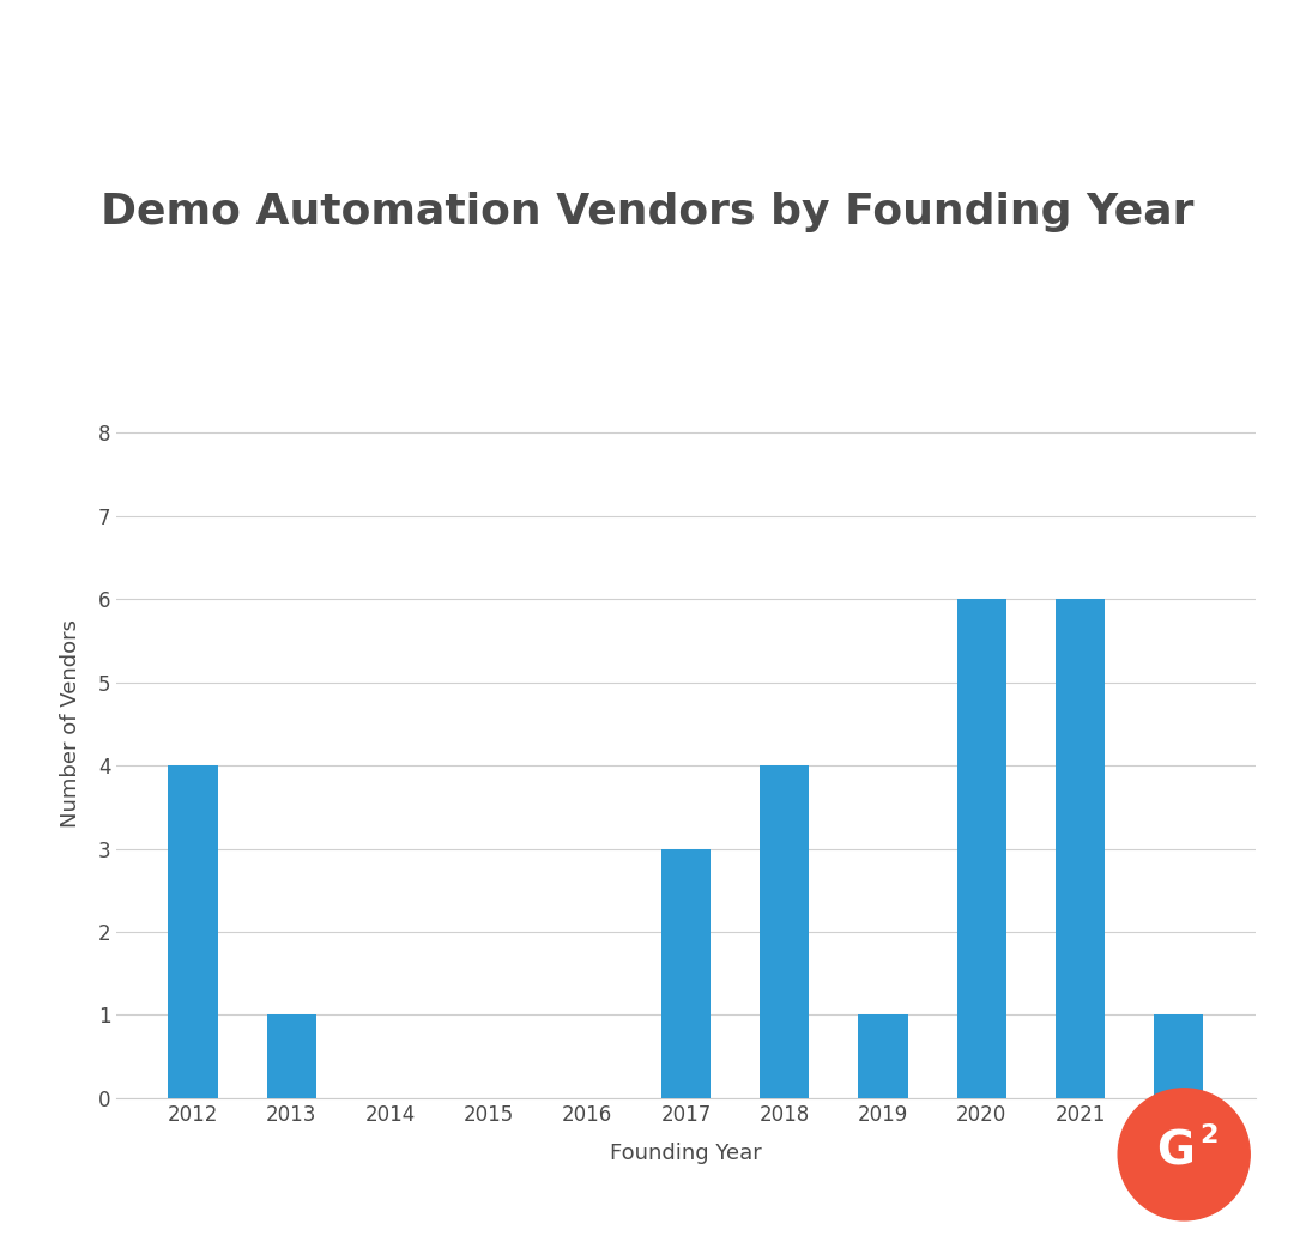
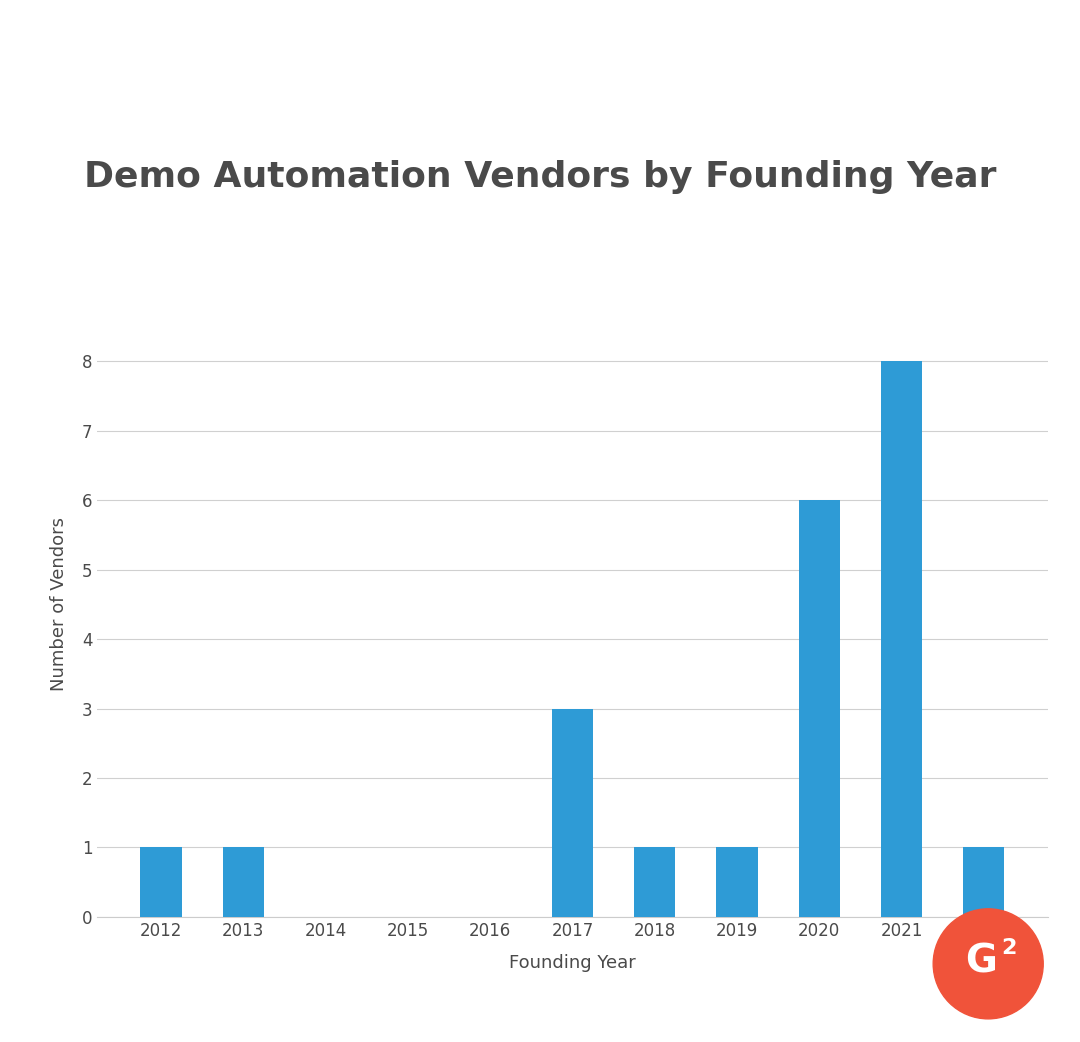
2012: 4 -> 1
2018: 4 -> 1
2021: 6 -> 8
